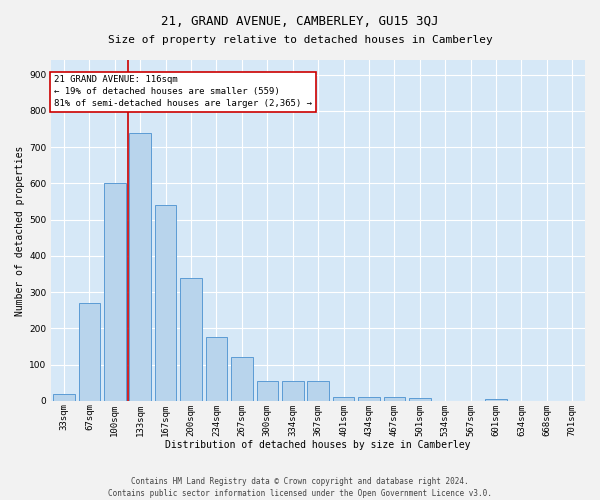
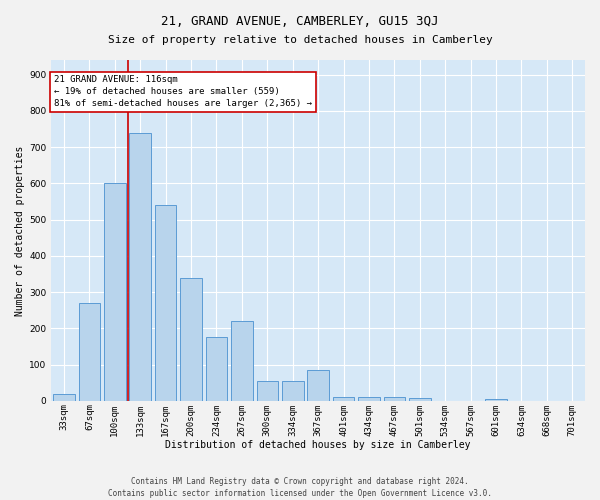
267sqm: 120 -> 220
367sqm: 55 -> 85
